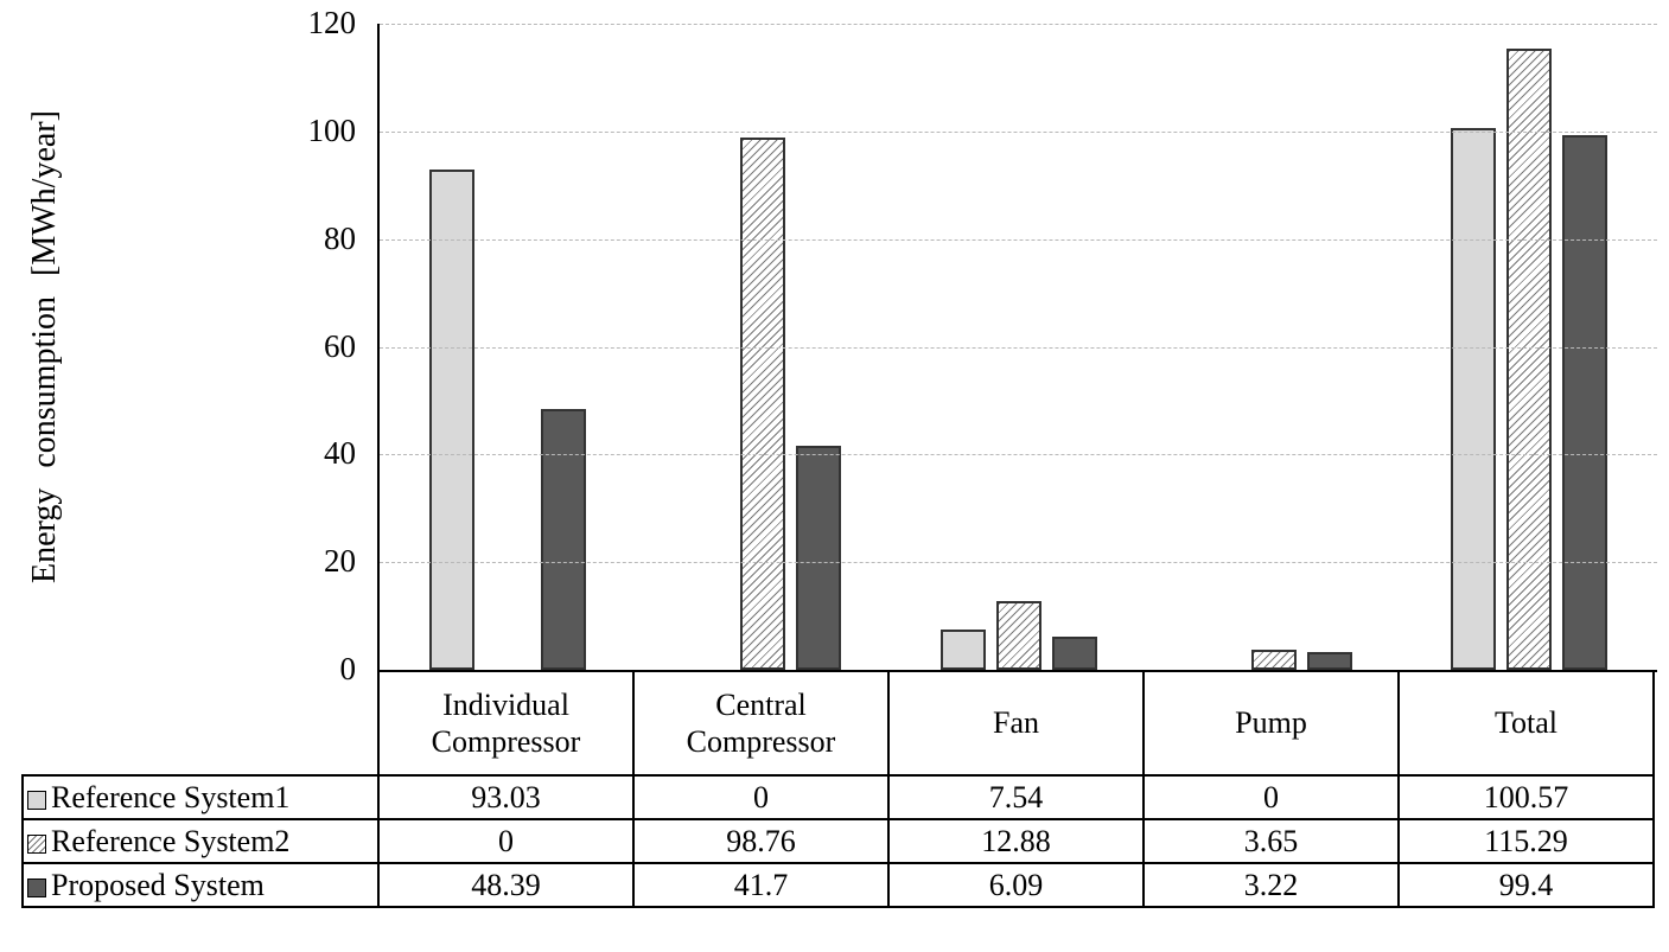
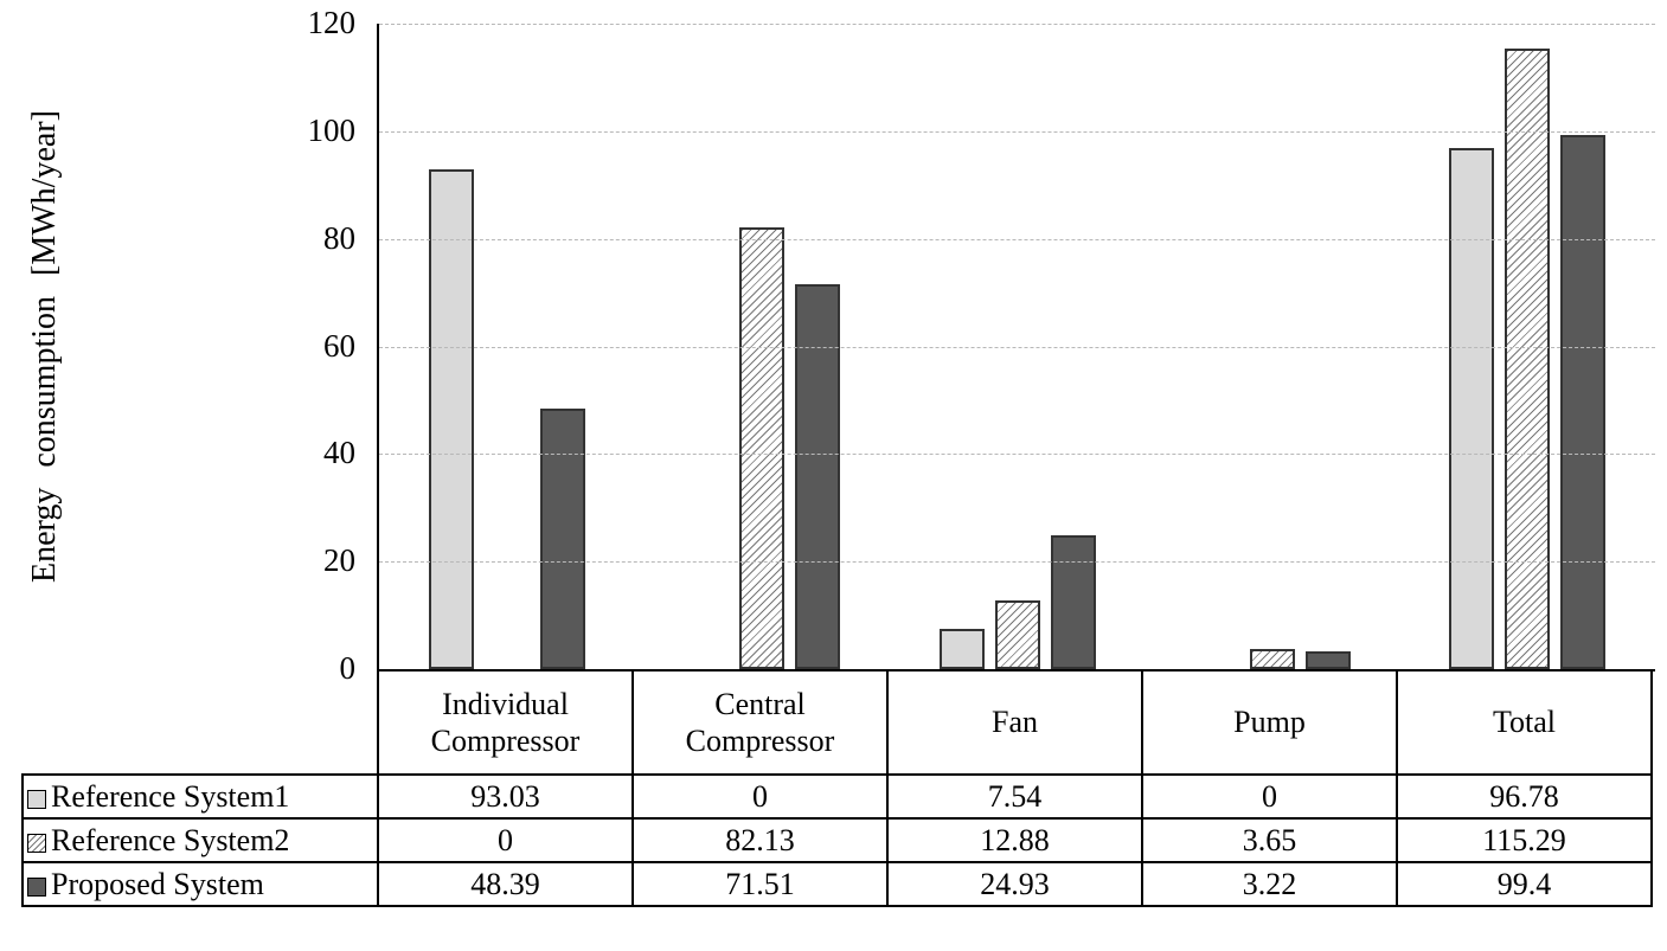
Reference System2/Central Compressor: 98.76 -> 82.13
Proposed System/Central Compressor: 41.7 -> 71.51
Proposed System/Fan: 6.09 -> 24.93
Reference System1/Total: 100.57 -> 96.78
